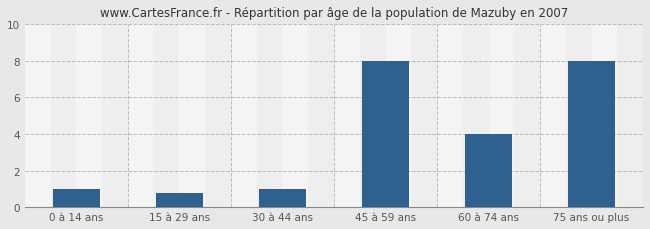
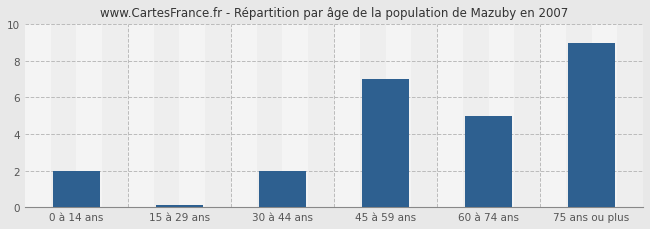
0 à 14 ans: 1.0 -> 2.0
15 à 29 ans: 0.8 -> 0.1
30 à 44 ans: 1.0 -> 2.0
45 à 59 ans: 8.0 -> 7.0
60 à 74 ans: 4.0 -> 5.0
75 ans ou plus: 8.0 -> 9.0
